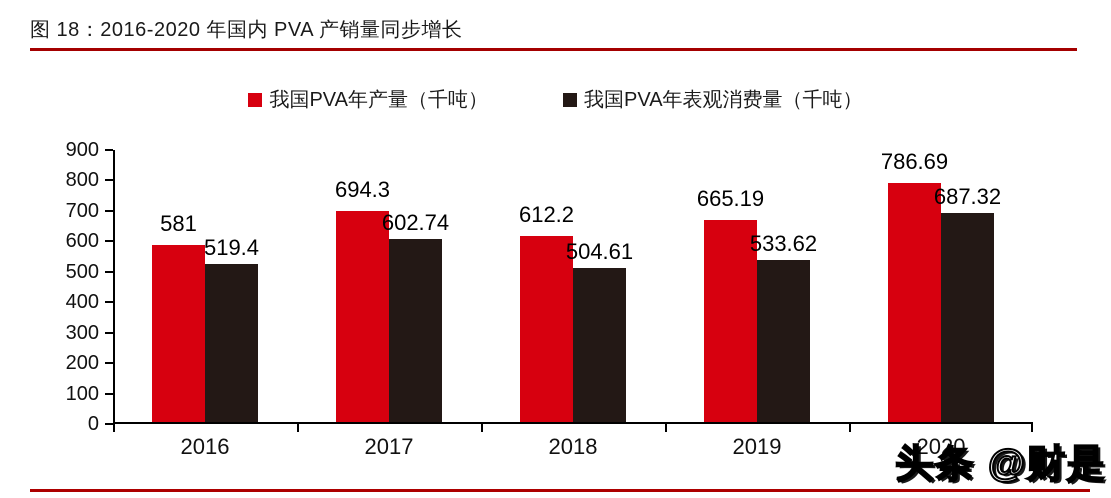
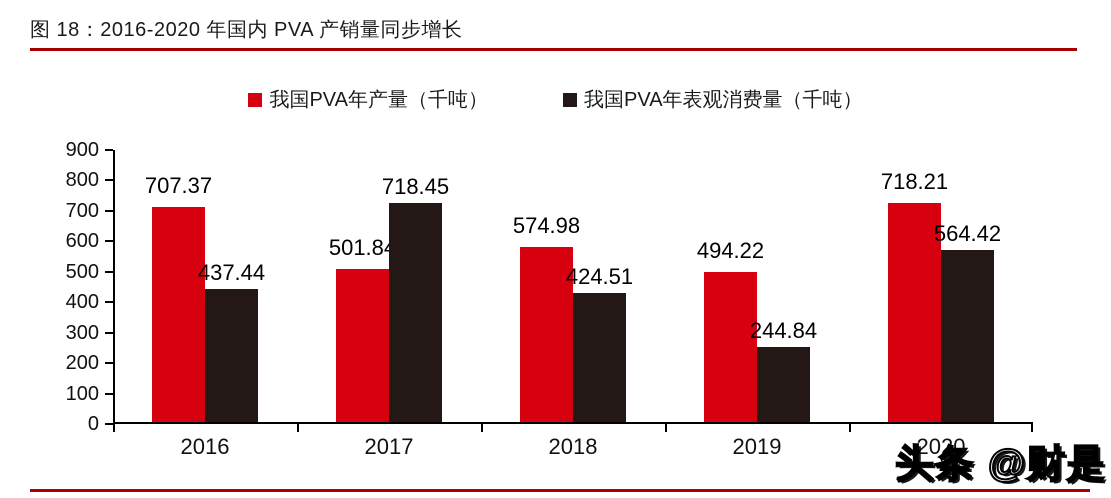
我国PVA年产量（千吨）/2016: 581 -> 707.37
我国PVA年表观消费量（千吨）/2016: 519.4 -> 437.44
我国PVA年产量（千吨）/2017: 694.3 -> 501.84
我国PVA年表观消费量（千吨）/2017: 602.74 -> 718.45
我国PVA年产量（千吨）/2018: 612.2 -> 574.98
我国PVA年表观消费量（千吨）/2018: 504.61 -> 424.51
我国PVA年产量（千吨）/2019: 665.19 -> 494.22
我国PVA年表观消费量（千吨）/2019: 533.62 -> 244.84
我国PVA年产量（千吨）/2020: 786.69 -> 718.21
我国PVA年表观消费量（千吨）/2020: 687.32 -> 564.42
